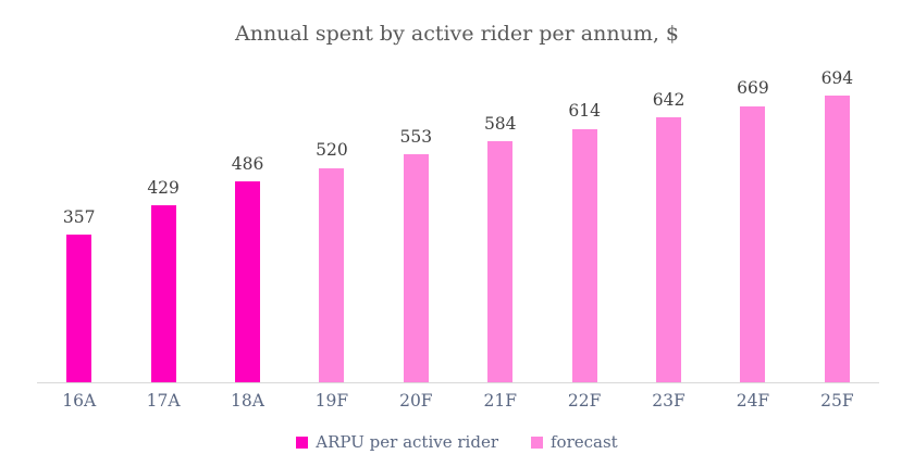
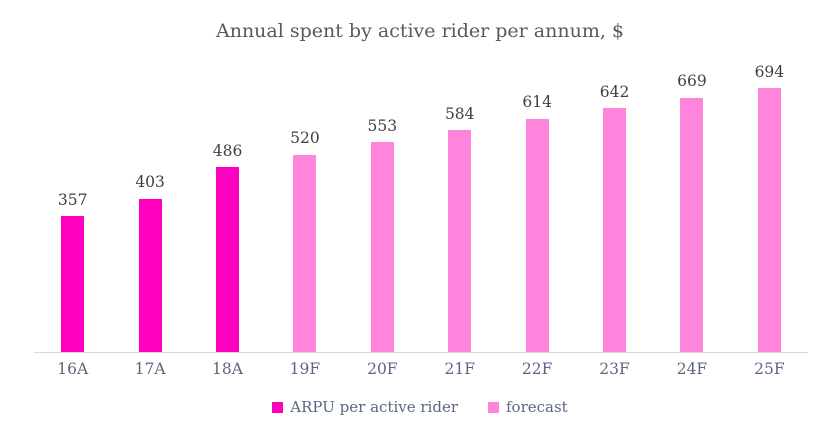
ARPU per active rider/17A: 429 -> 403
